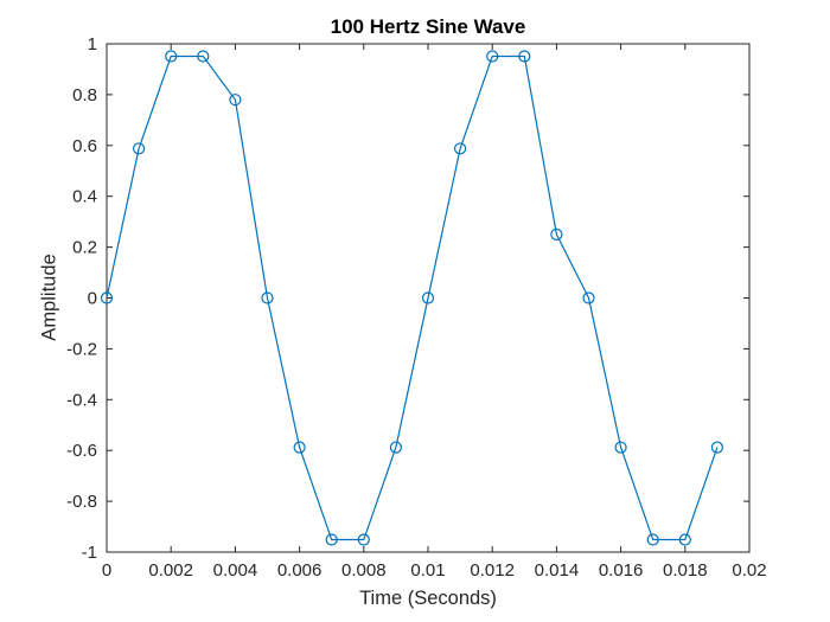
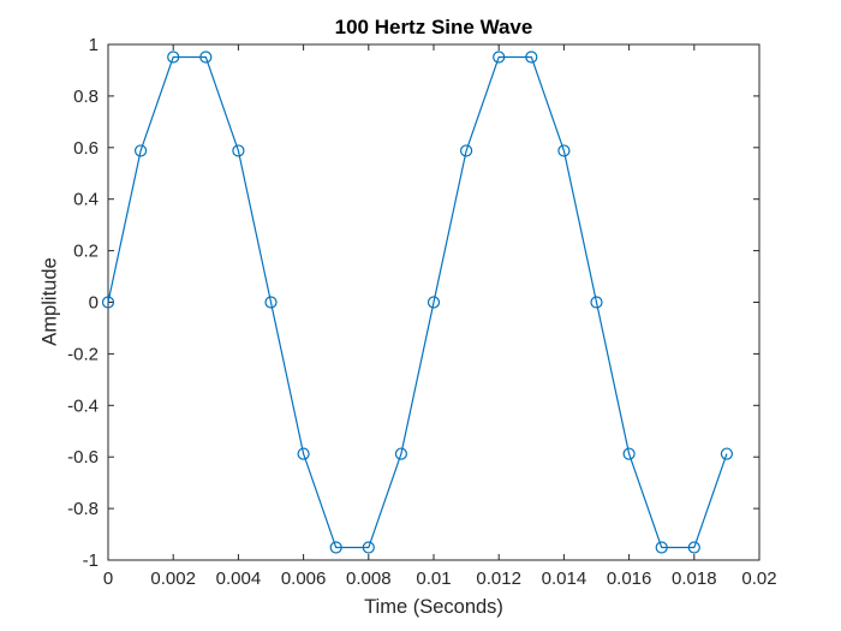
0.004: 0.78 -> 0.59
0.014: 0.25 -> 0.59
